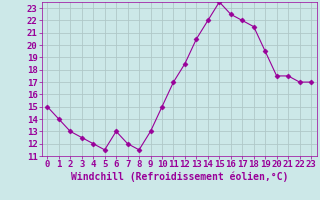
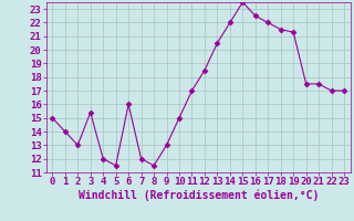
3: 12.5 -> 15.4
6: 13.0 -> 16.0
19: 19.5 -> 21.3
